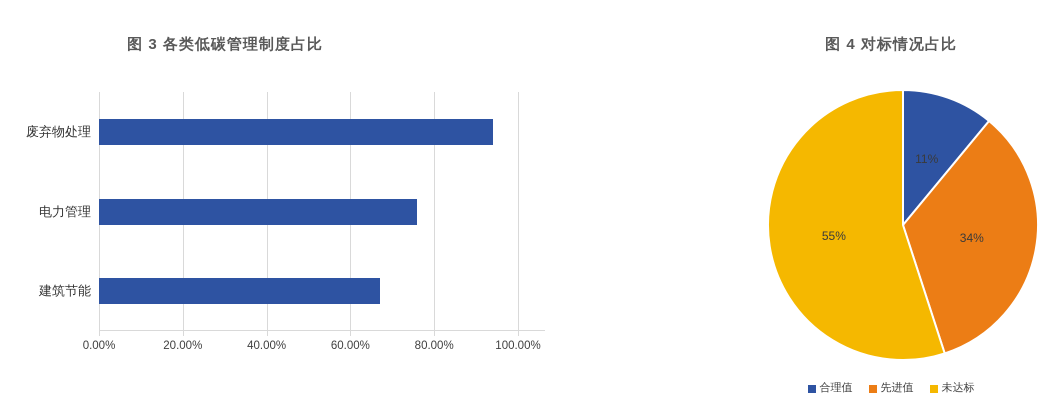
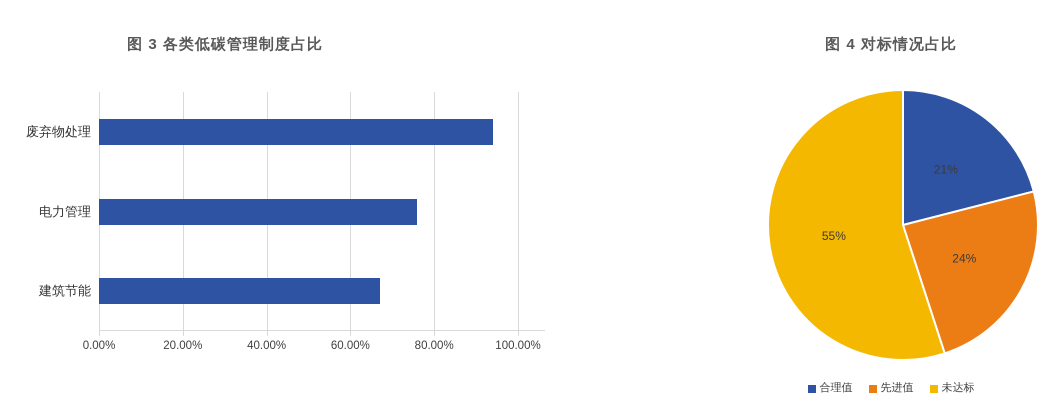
图 4 对标情况占比/合理值: 11% -> 21%
图 4 对标情况占比/先进值: 34% -> 24%
